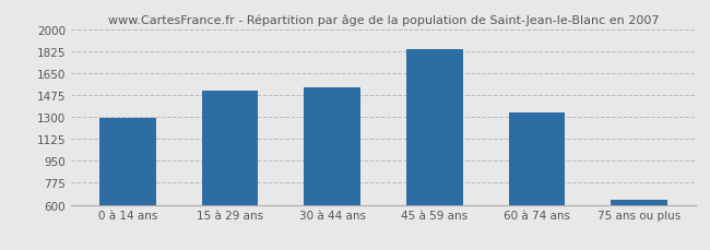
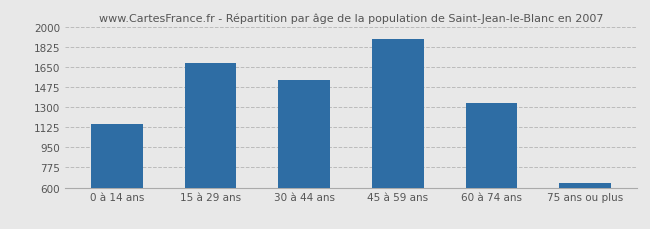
0 à 14 ans: 1290 -> 1150
15 à 29 ans: 1510 -> 1680
45 à 59 ans: 1840 -> 1890
